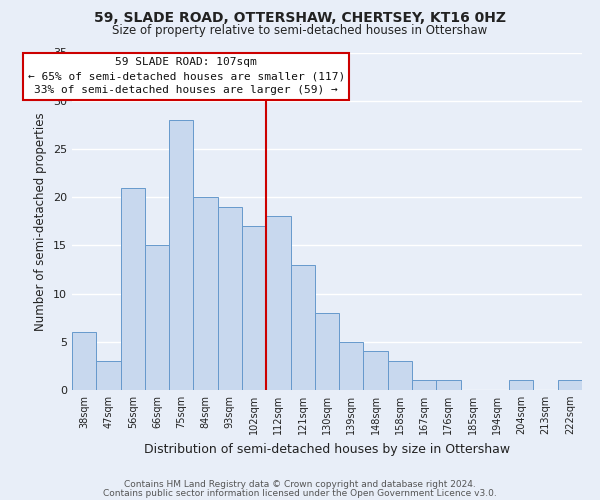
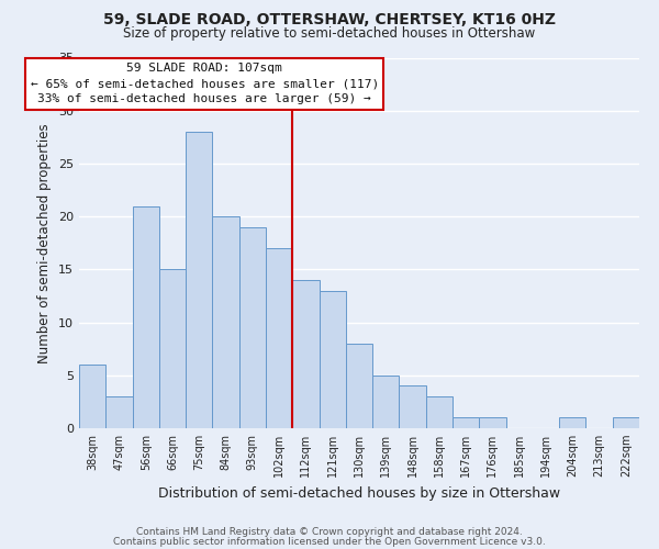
112sqm: 18 -> 14
